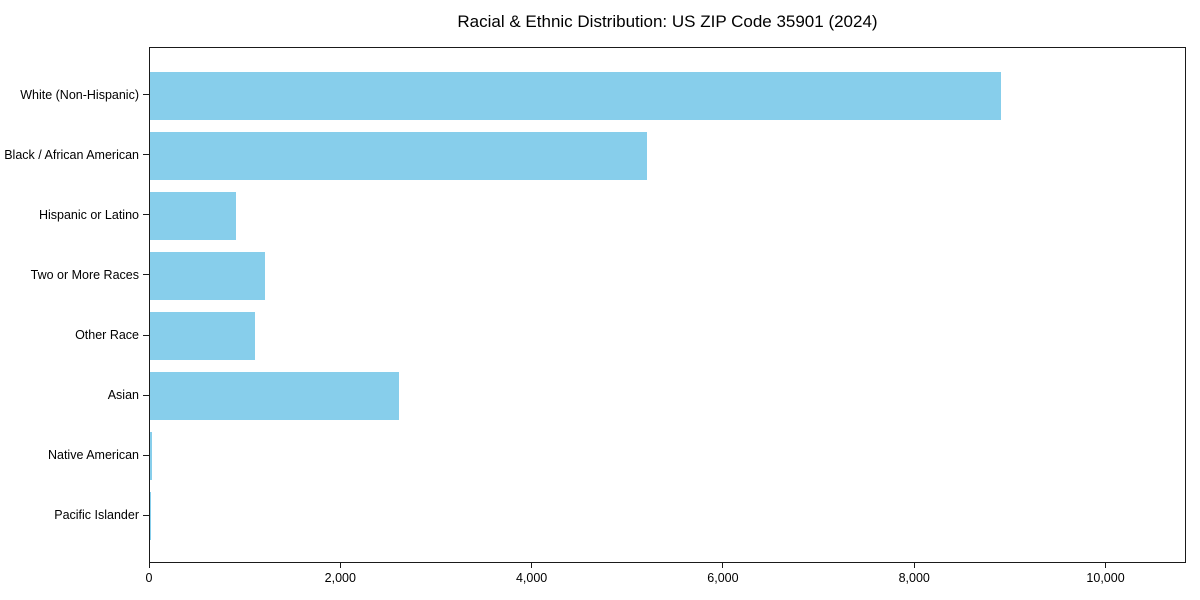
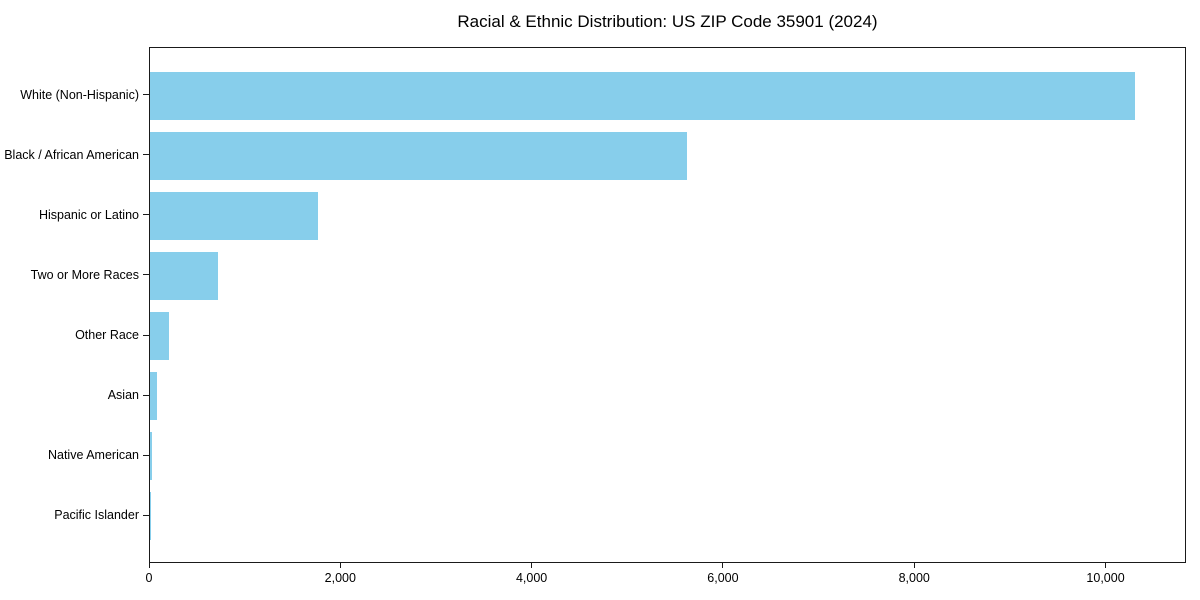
White (Non-Hispanic): 8900 -> 10300
Black / African American: 5200 -> 5600
Hispanic or Latino: 900 -> 1800
Two or More Races: 1200 -> 700
Other Race: 1100 -> 200
Asian: 2600 -> 100
